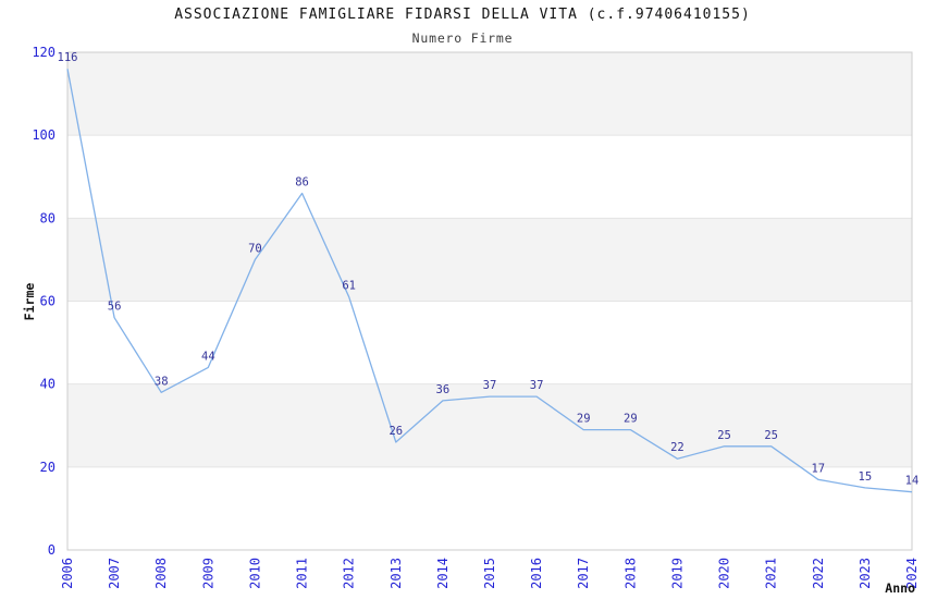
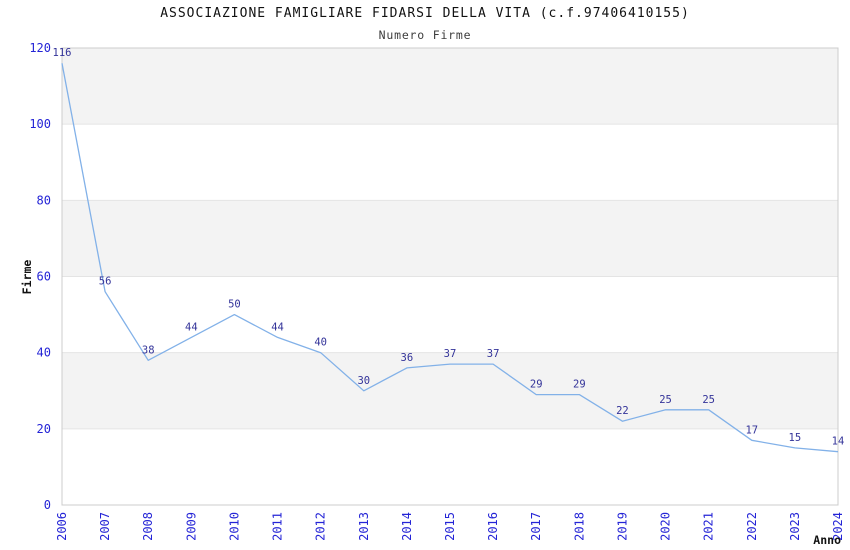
2010: 70 -> 50
2011: 86 -> 44
2012: 61 -> 40
2013: 26 -> 30
